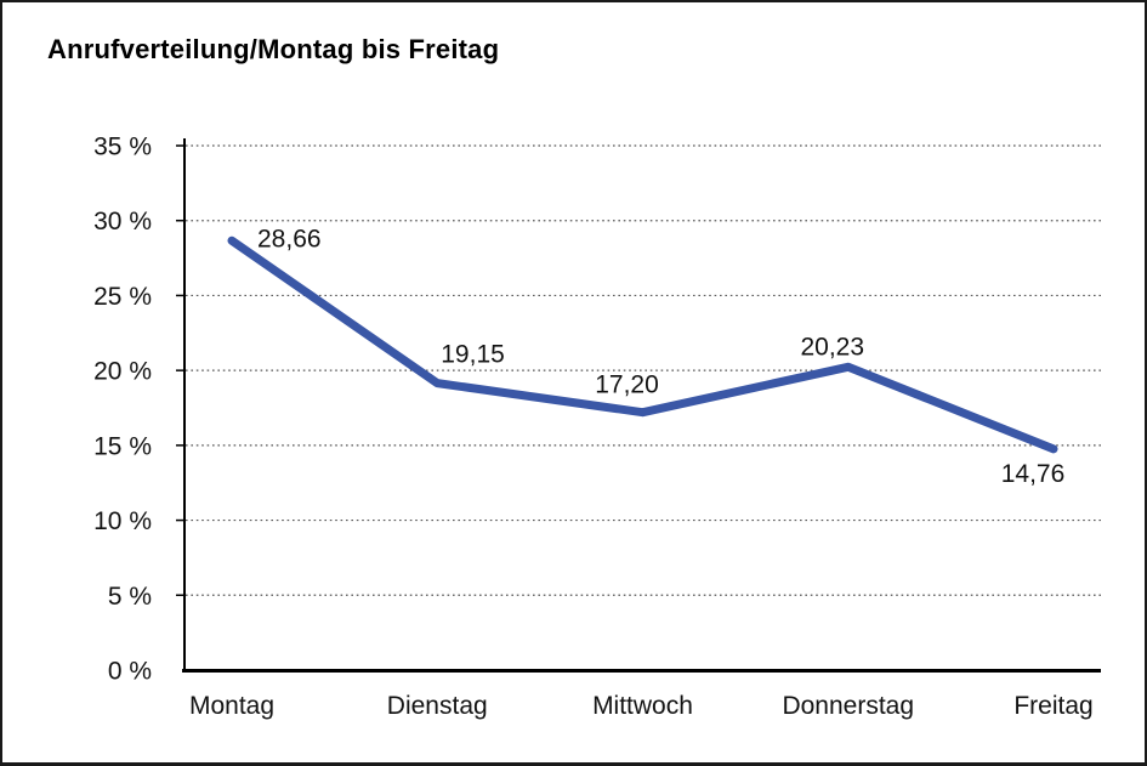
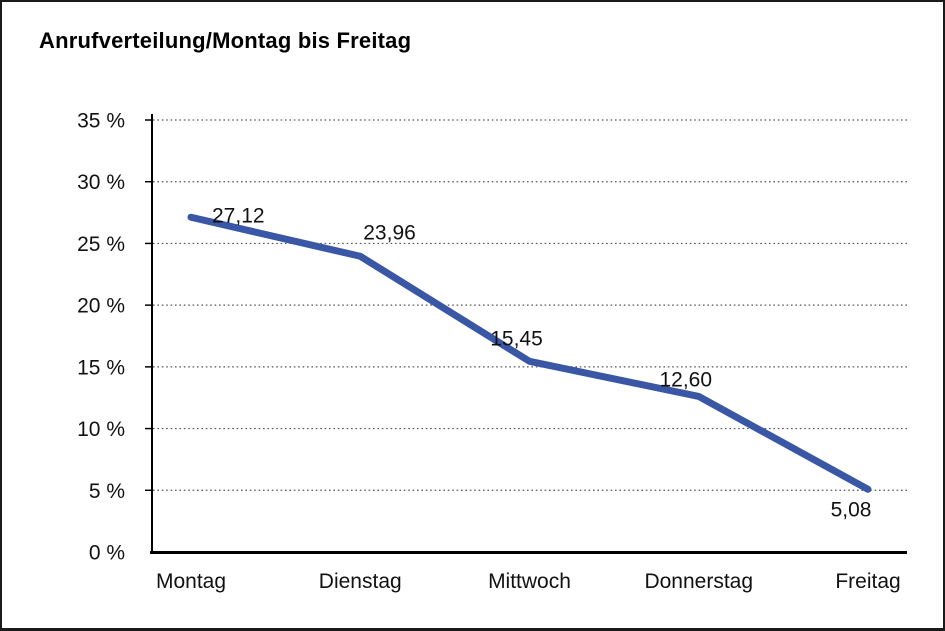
Montag: 28,66 -> 27,12
Dienstag: 19,15 -> 23,96
Mittwoch: 17,20 -> 15,45
Donnerstag: 20,23 -> 12,60
Freitag: 14,76 -> 5,08
